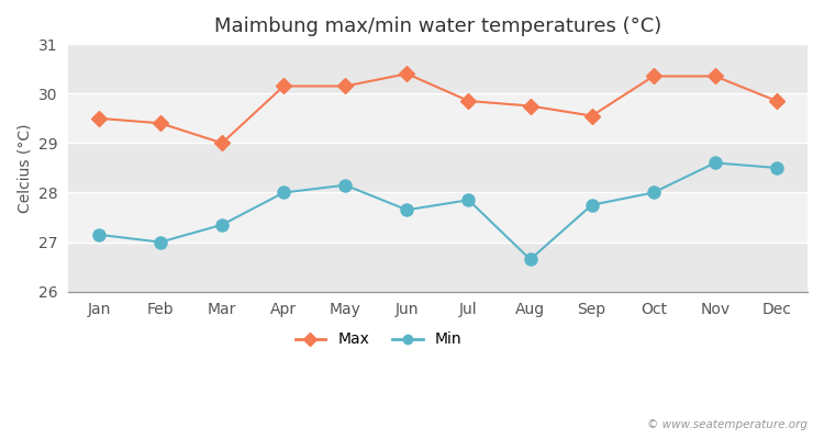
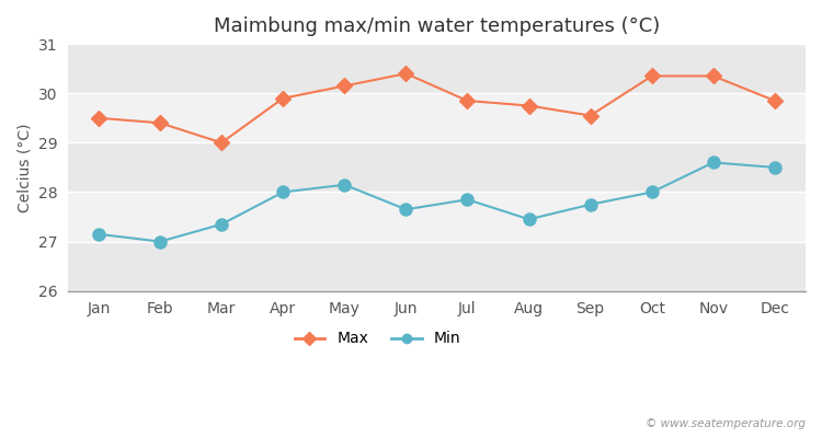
Max/Apr: 30.15 -> 29.90
Min/Aug: 26.65 -> 27.45
